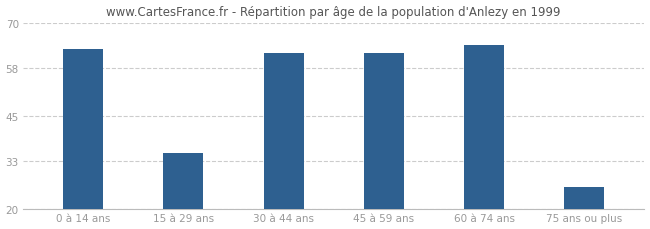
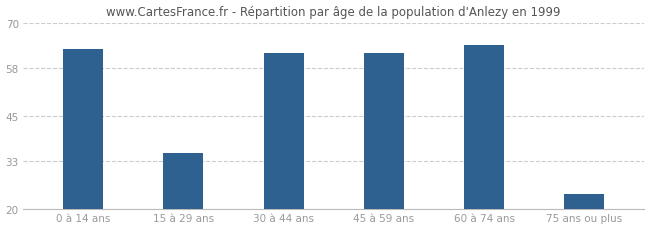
75 ans ou plus: 26 -> 24
